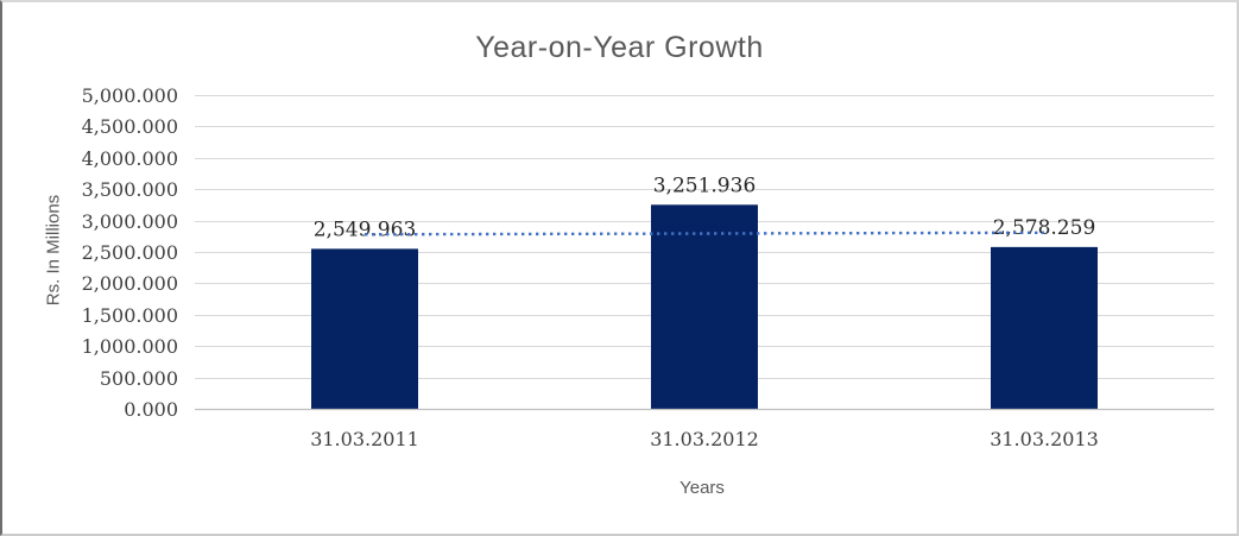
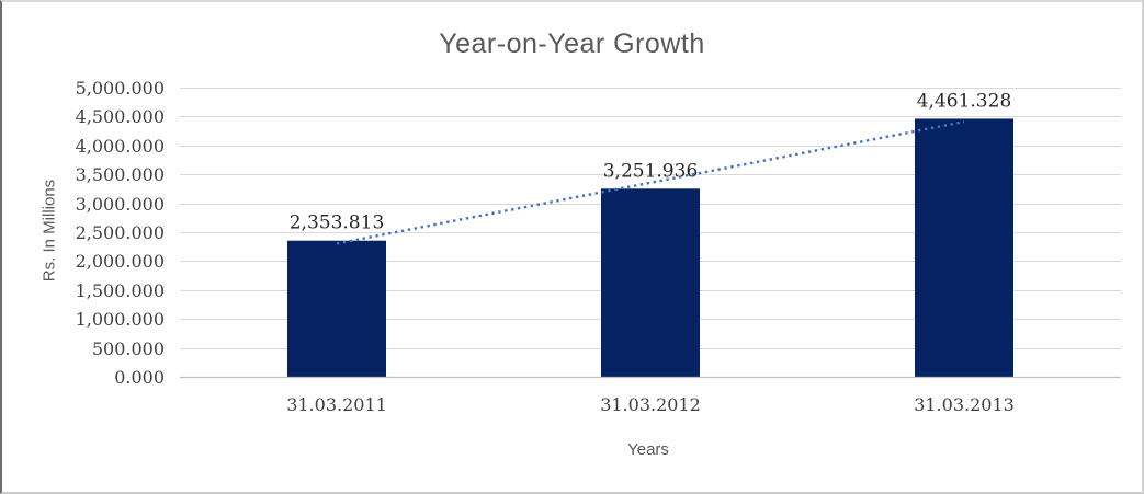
31.03.2011: 2,549.963 -> 2,353.813
31.03.2013: 2,578.259 -> 4,461.328
